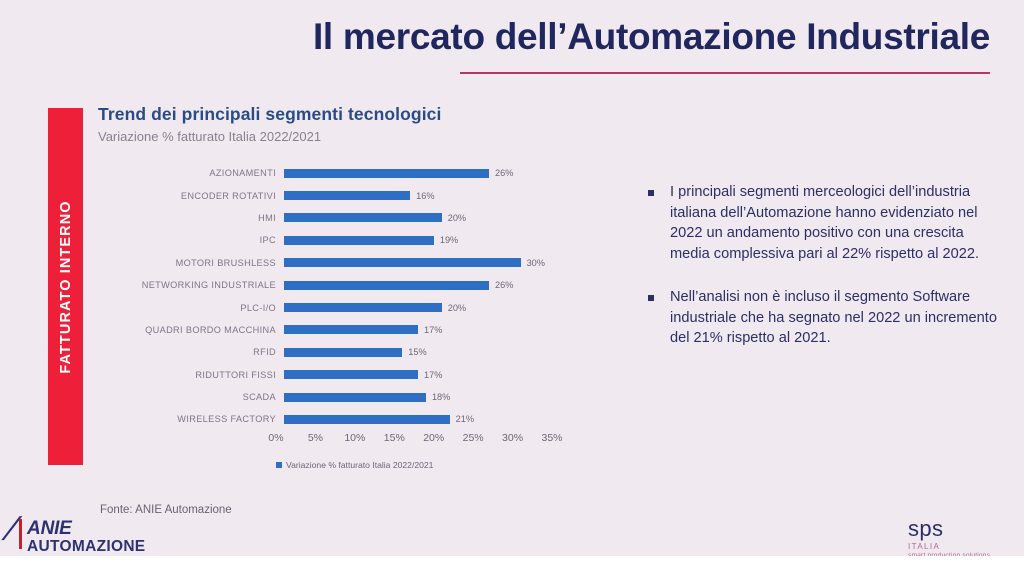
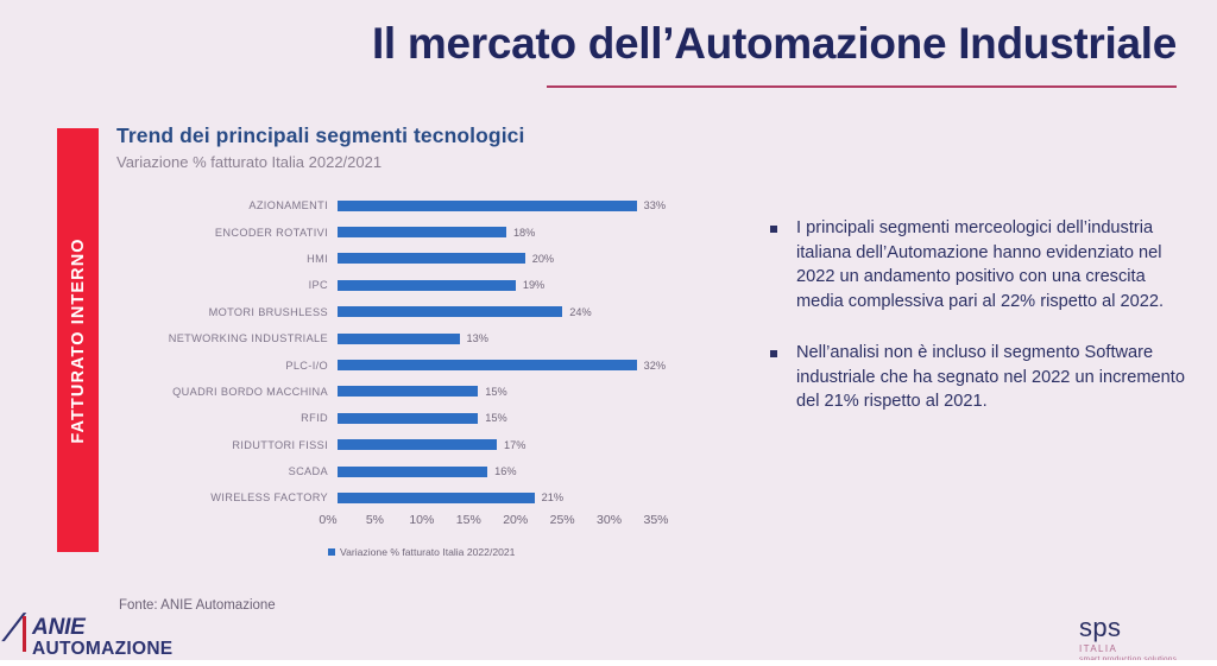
AZIONAMENTI: 26% -> 33%
ENCODER ROTATIVI: 16% -> 18%
MOTORI BRUSHLESS: 30% -> 24%
NETWORKING INDUSTRIALE: 26% -> 13%
PLC-I/O: 20% -> 32%
QUADRI BORDO MACCHINA: 17% -> 15%
SCADA: 18% -> 16%
